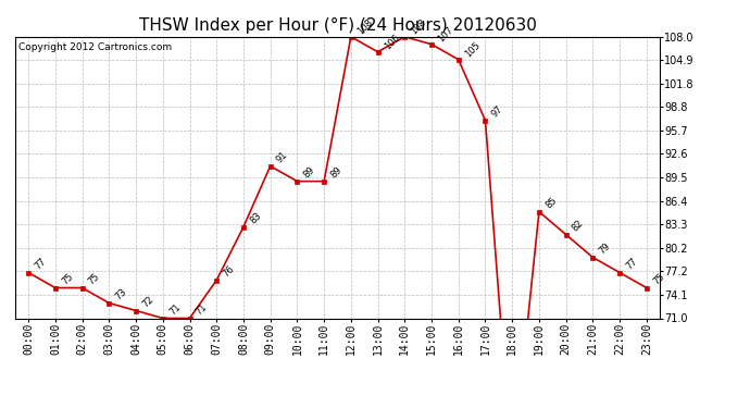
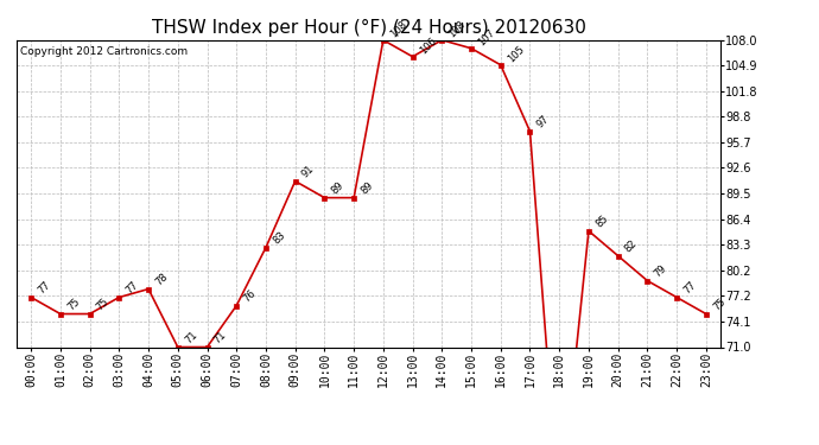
03:00: 73 -> 77
04:00: 72 -> 78
